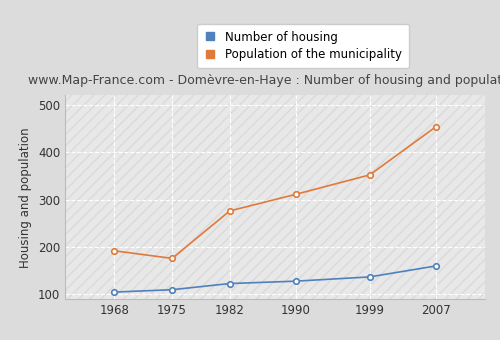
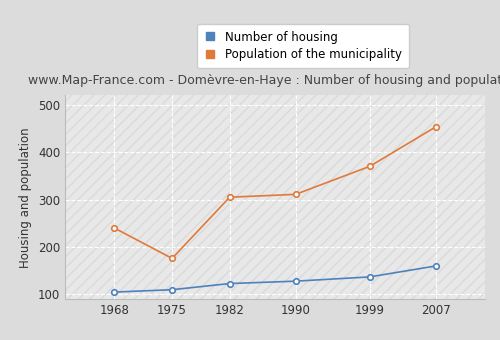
Population of the municipality/1968: 192 -> 240
Population of the municipality/1982: 276 -> 305
Population of the municipality/1999: 352 -> 370
